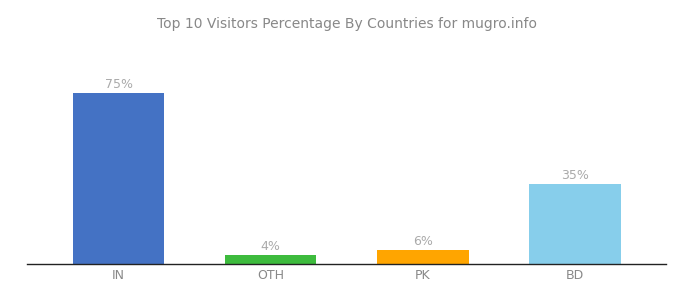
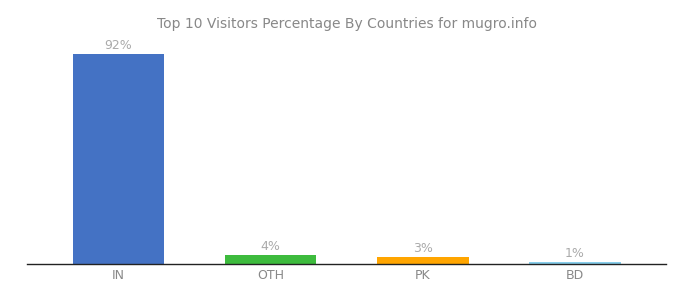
IN: 75% -> 92%
PK: 6% -> 3%
BD: 35% -> 1%
